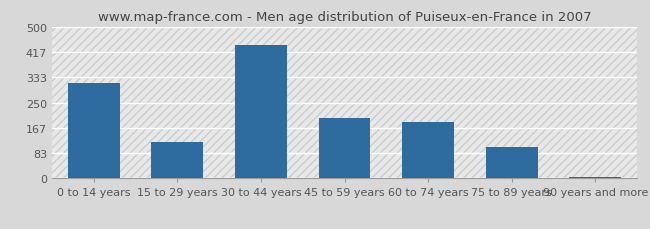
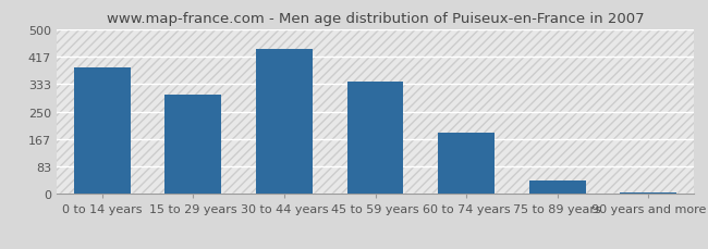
0 to 14 years: 315 -> 383
15 to 29 years: 120 -> 300
45 to 59 years: 200 -> 340
75 to 89 years: 105 -> 40
